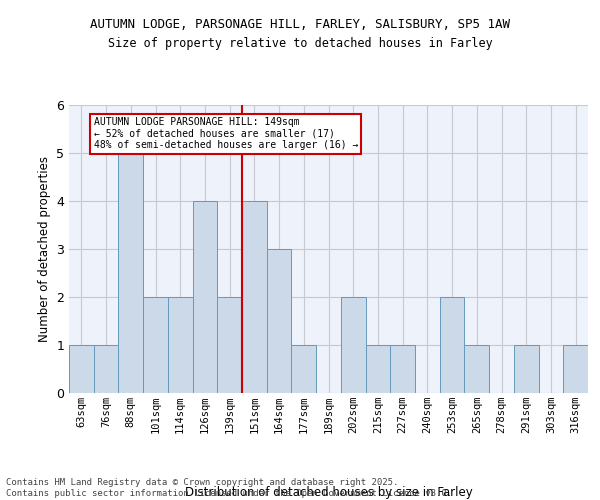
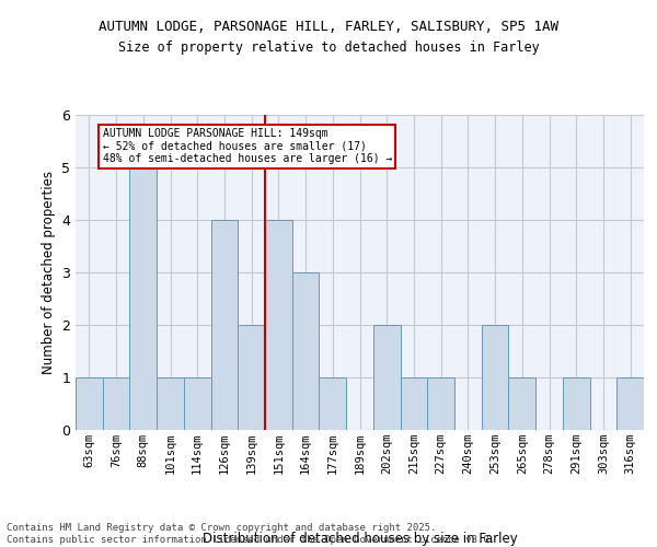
101sqm: 2 -> 1
114sqm: 2 -> 1
